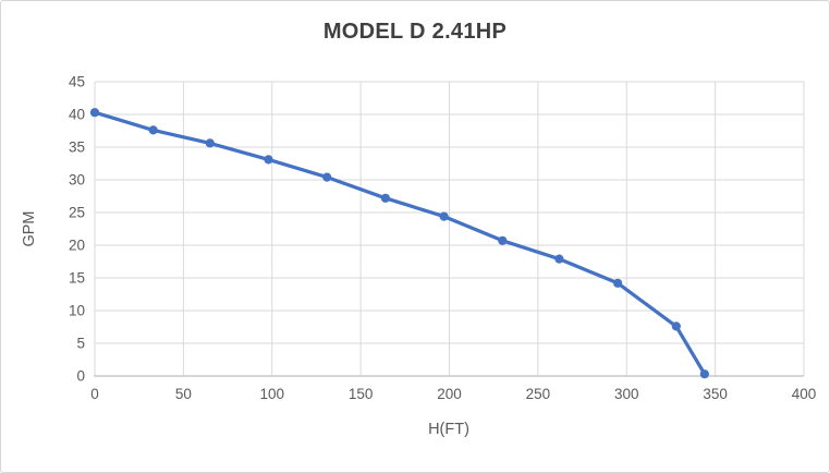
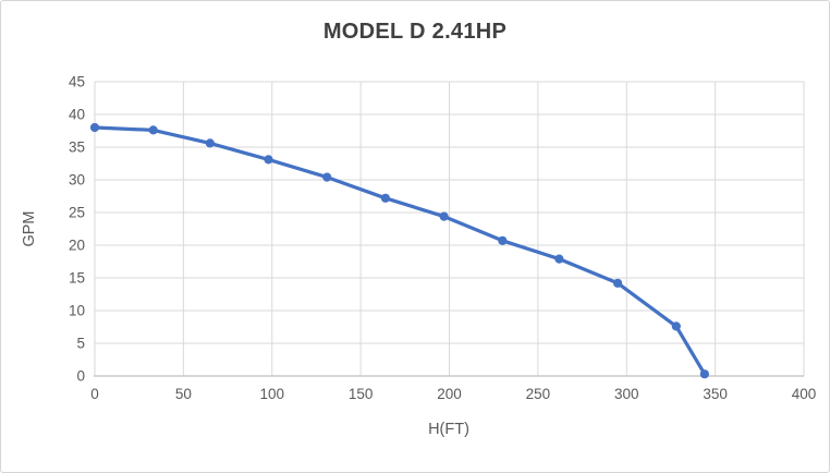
0: 40 -> 38
